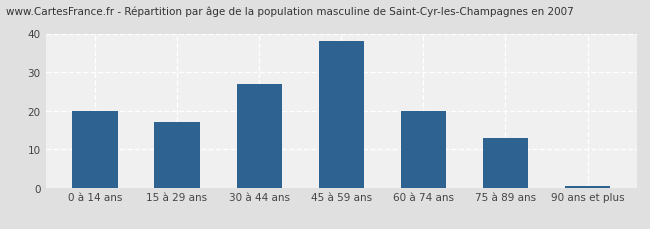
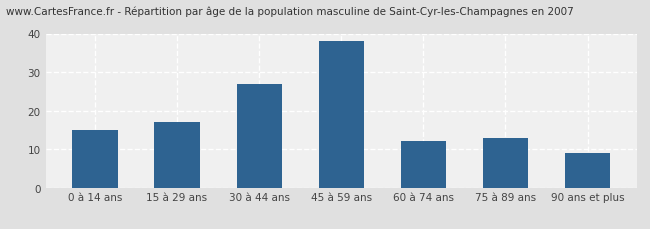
0 à 14 ans: 20.0 -> 15.0
60 à 74 ans: 20.0 -> 12.0
90 ans et plus: 0.5 -> 9.0
